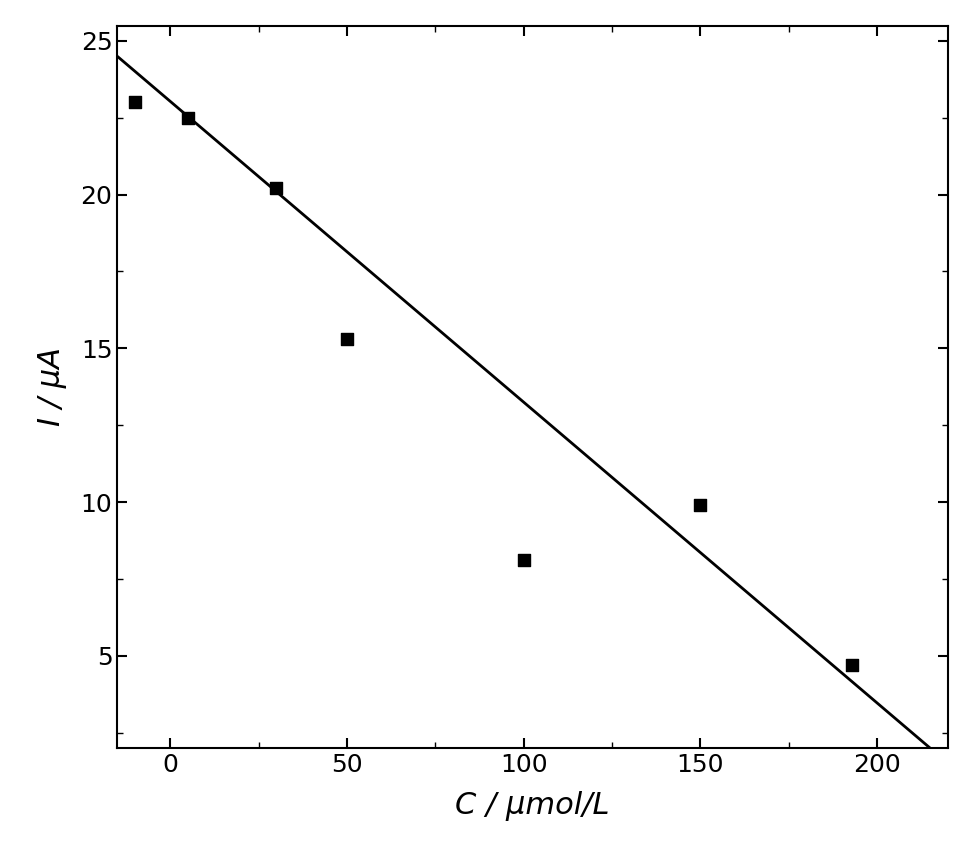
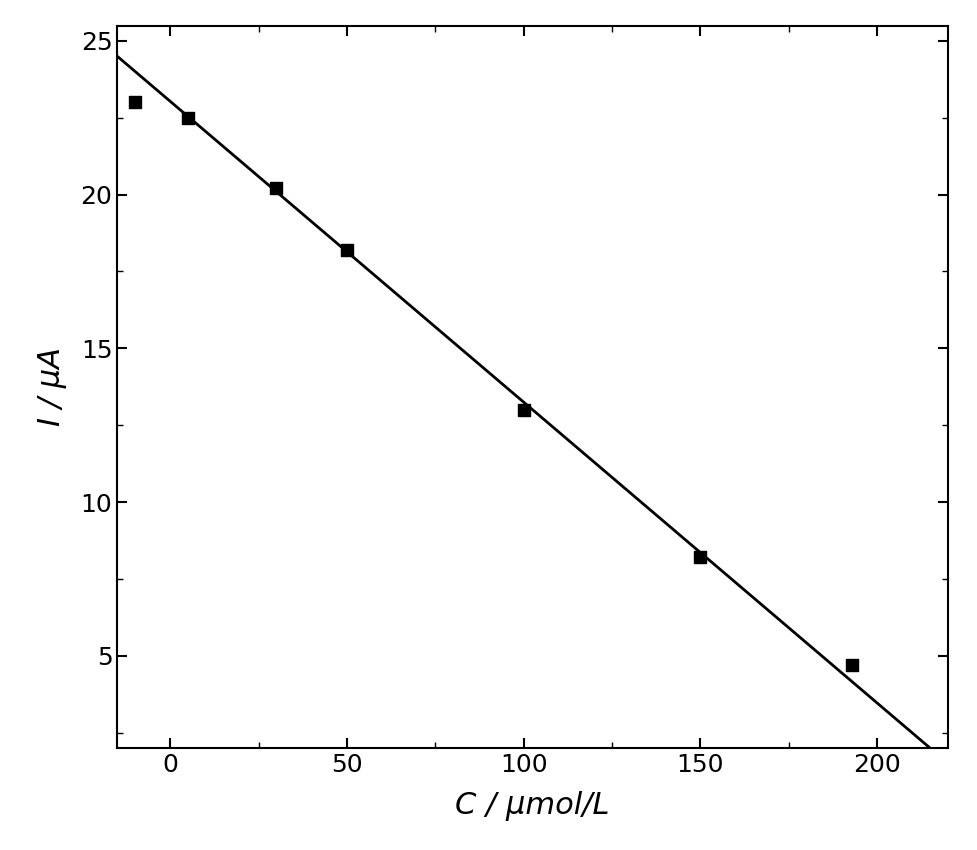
50: 15.3 -> 18.2
100: 8.1 -> 13.0
150: 9.9 -> 8.2
